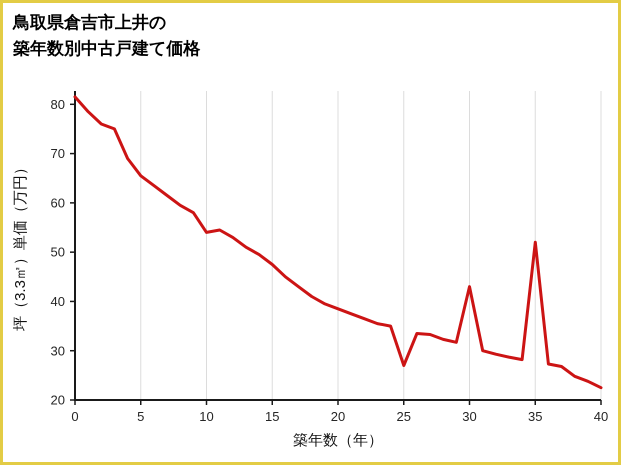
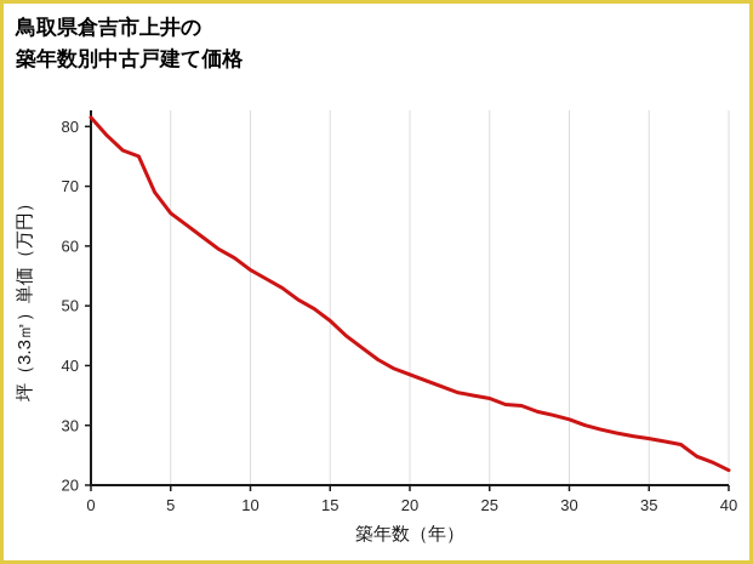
10: 54 -> 56
25: 27 -> 34
30: 43 -> 31
35: 52 -> 28
